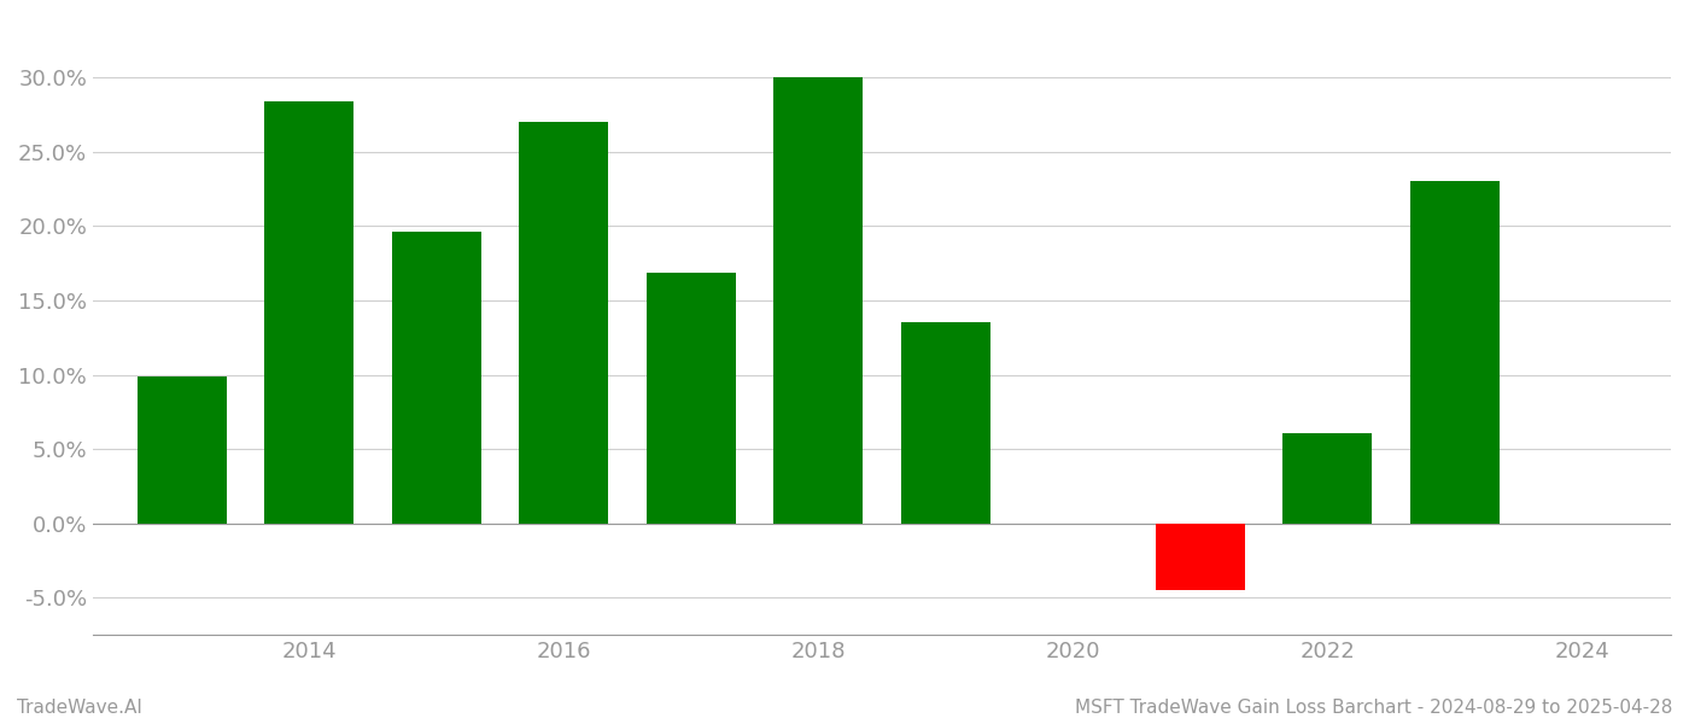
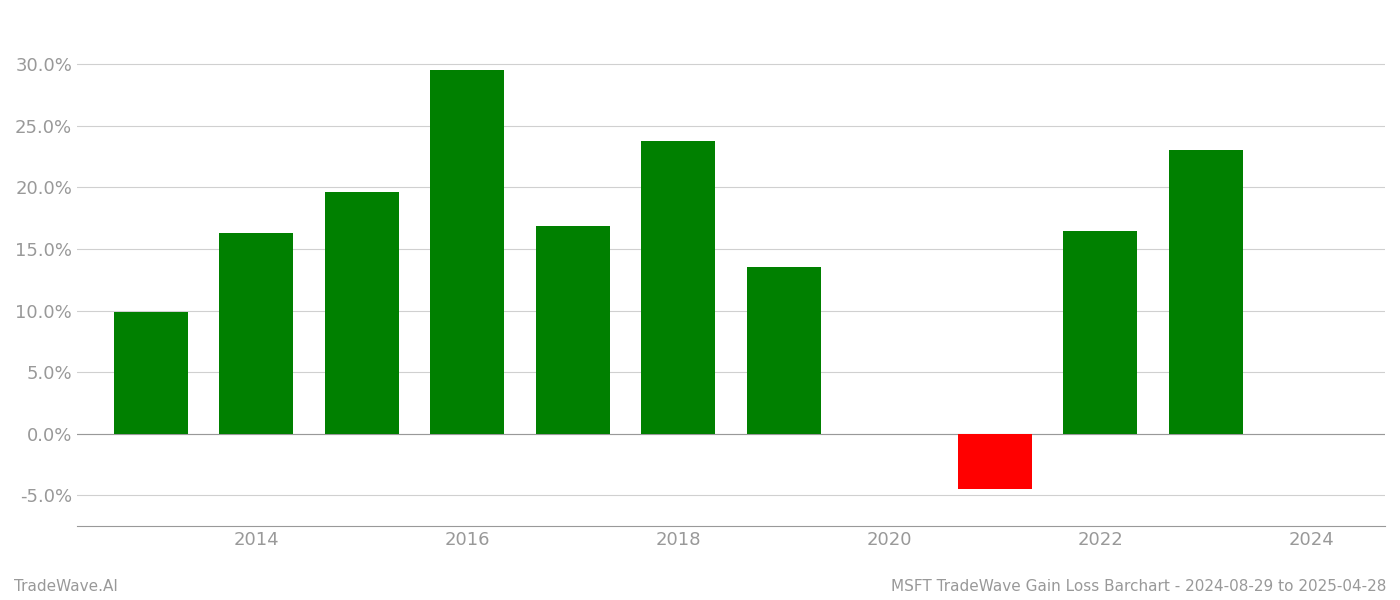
2014: 28.4% -> 16.3%
2016: 27.0% -> 29.5%
2018: 30.0% -> 23.8%
2022: 6.1% -> 16.5%
